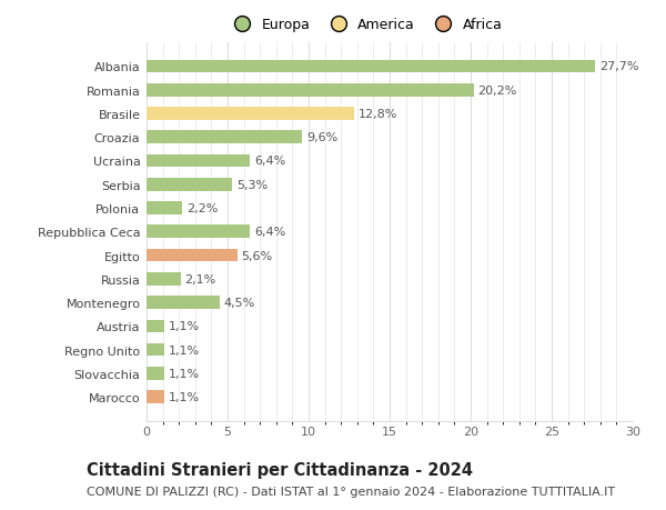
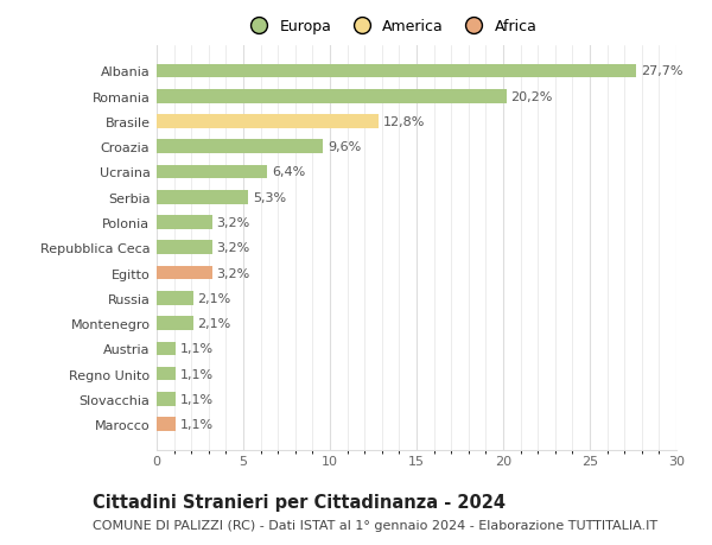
Polonia: 2,2% -> 3,2%
Repubblica Ceca: 6,4% -> 3,2%
Egitto: 5,6% -> 3,2%
Montenegro: 4,5% -> 2,1%
